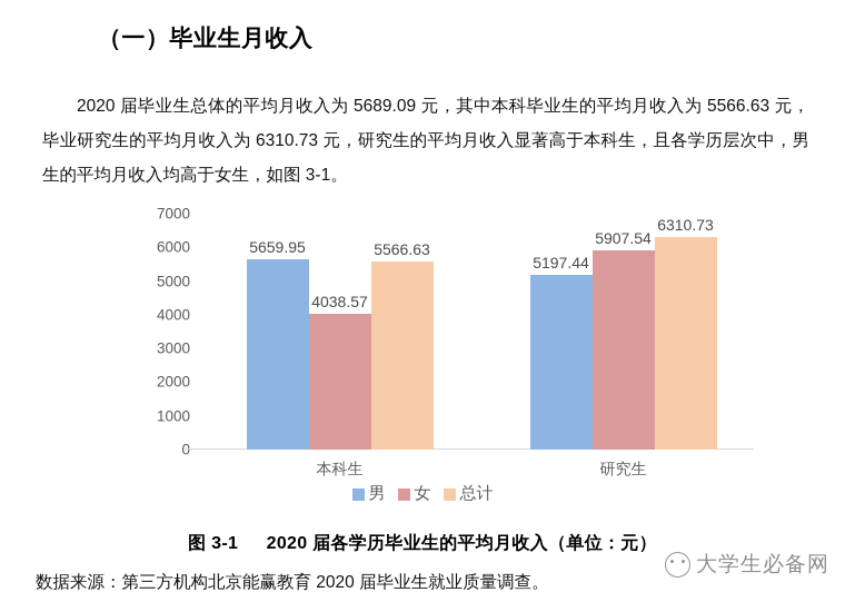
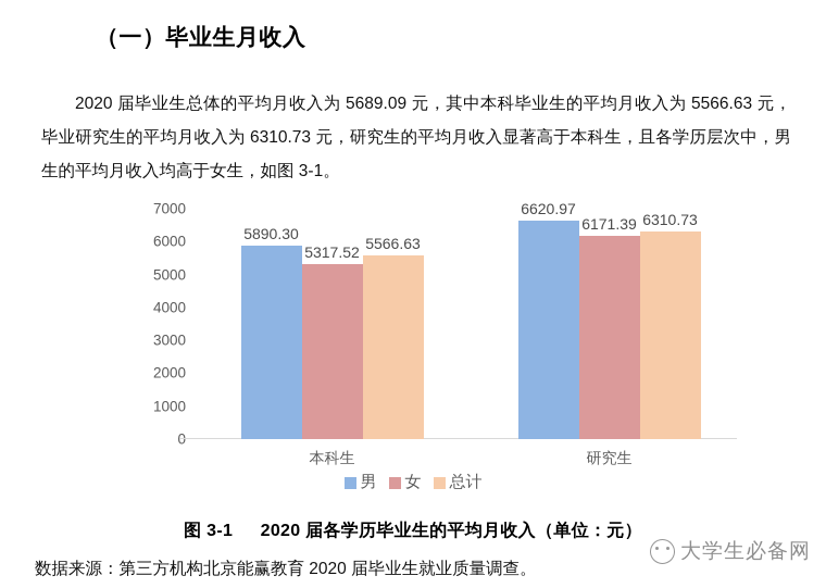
男/本科生: 5659.95 -> 5890.30
女/本科生: 4038.57 -> 5317.52
男/研究生: 5197.44 -> 6620.97
女/研究生: 5907.54 -> 6171.39
